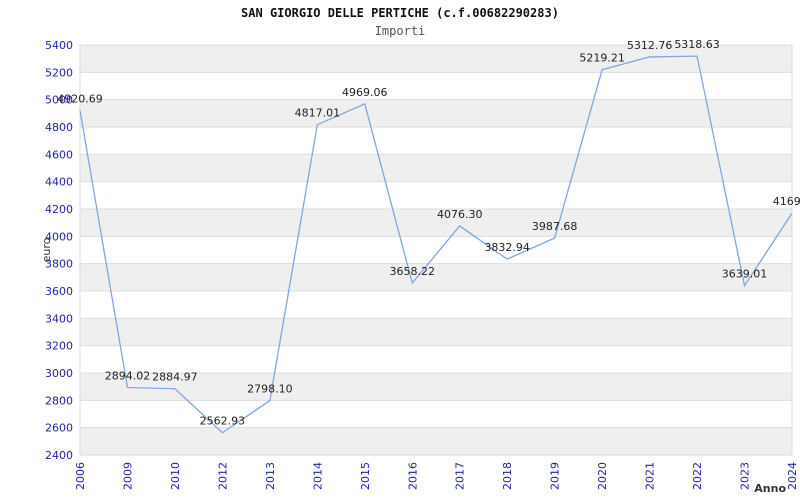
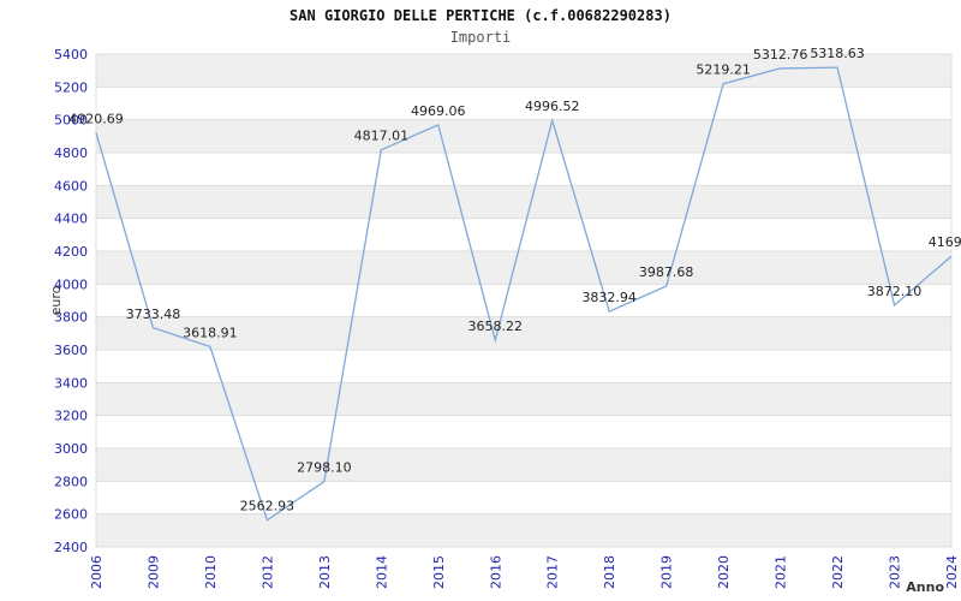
2009: 2894.02 -> 3733.48
2010: 2884.97 -> 3618.91
2017: 4076.30 -> 4996.52
2023: 3639.01 -> 3872.10
